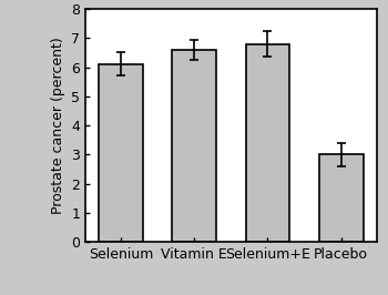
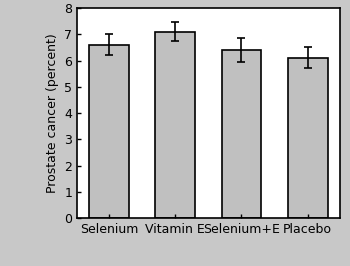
Selenium: 6.1 -> 6.6
Vitamin E: 6.6 -> 7.1
Selenium+E: 6.8 -> 6.4
Placebo: 3.0 -> 6.1
